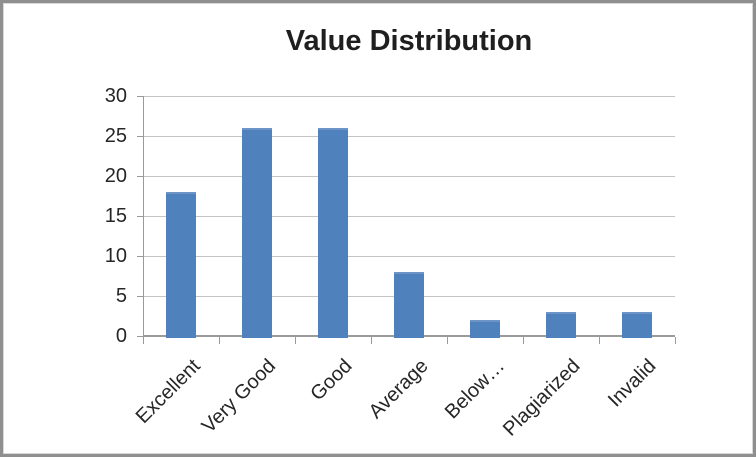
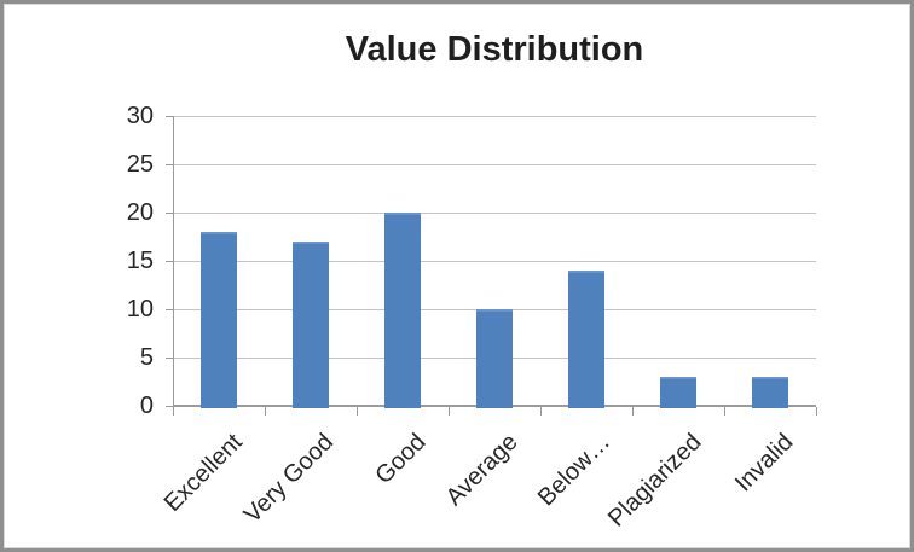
Very Good: 26 -> 17
Good: 26 -> 20
Average: 8 -> 10
Below…: 2 -> 14
